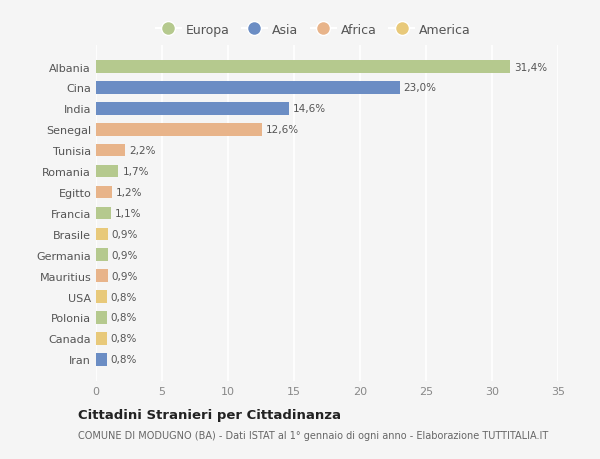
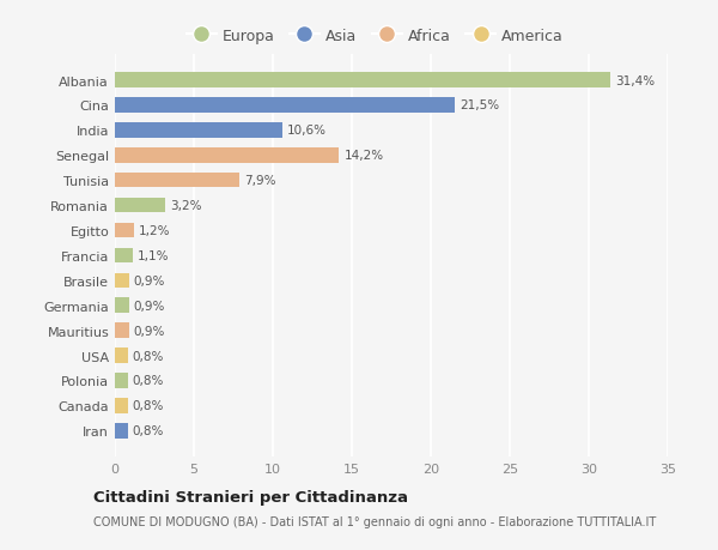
Cina: 23,0% -> 21,5%
India: 14,6% -> 10,6%
Senegal: 12,6% -> 14,2%
Tunisia: 2,2% -> 7,9%
Romania: 1,7% -> 3,2%
